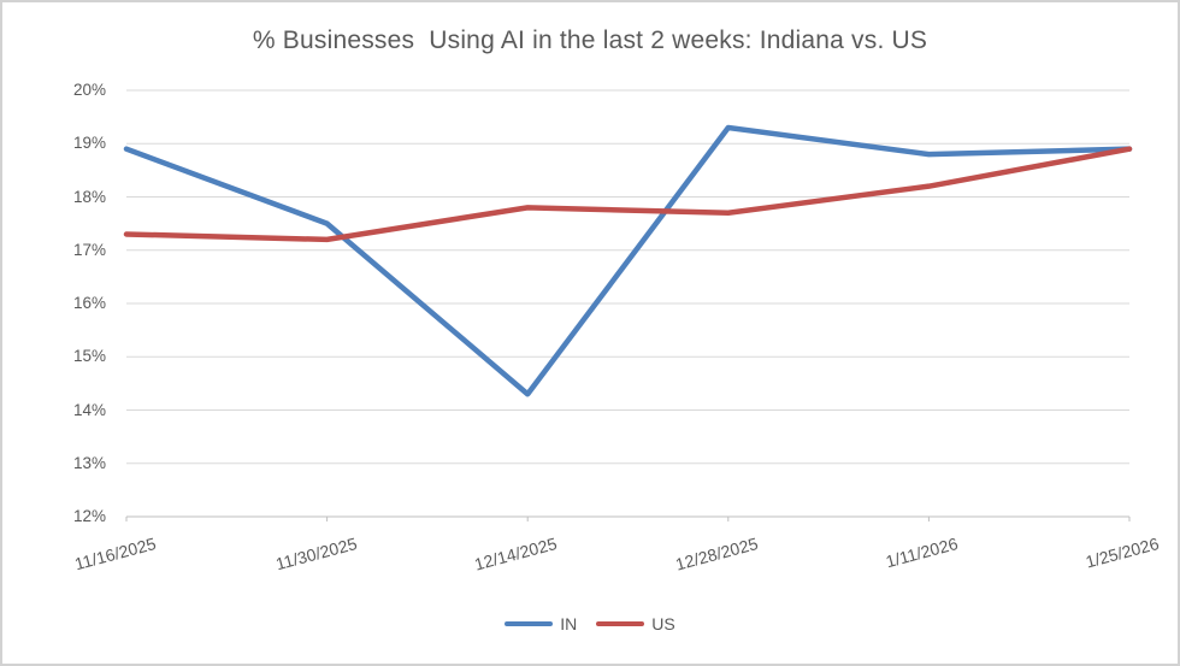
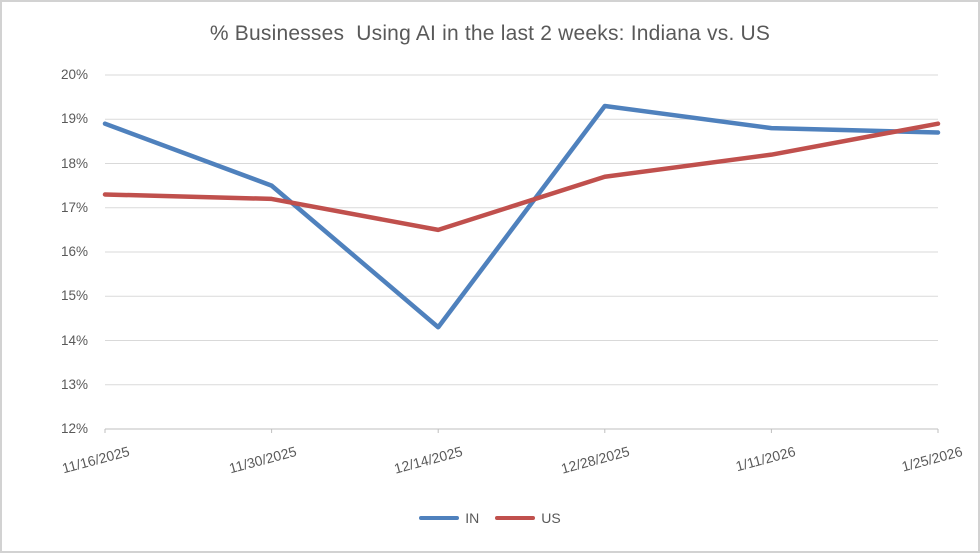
US/12/14/2025: 17.8% -> 16.5%
IN/1/25/2026: 18.9% -> 18.7%
